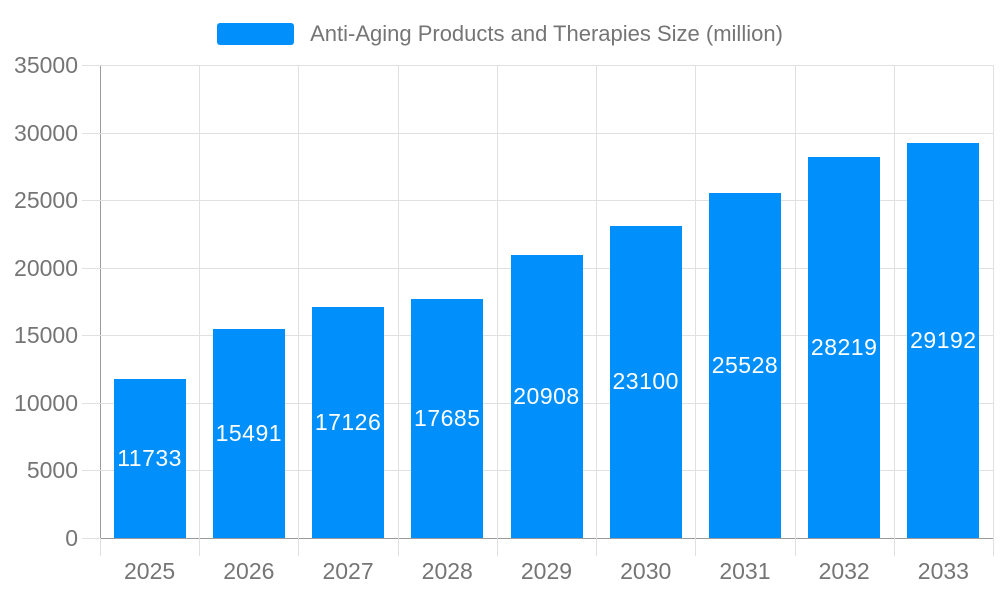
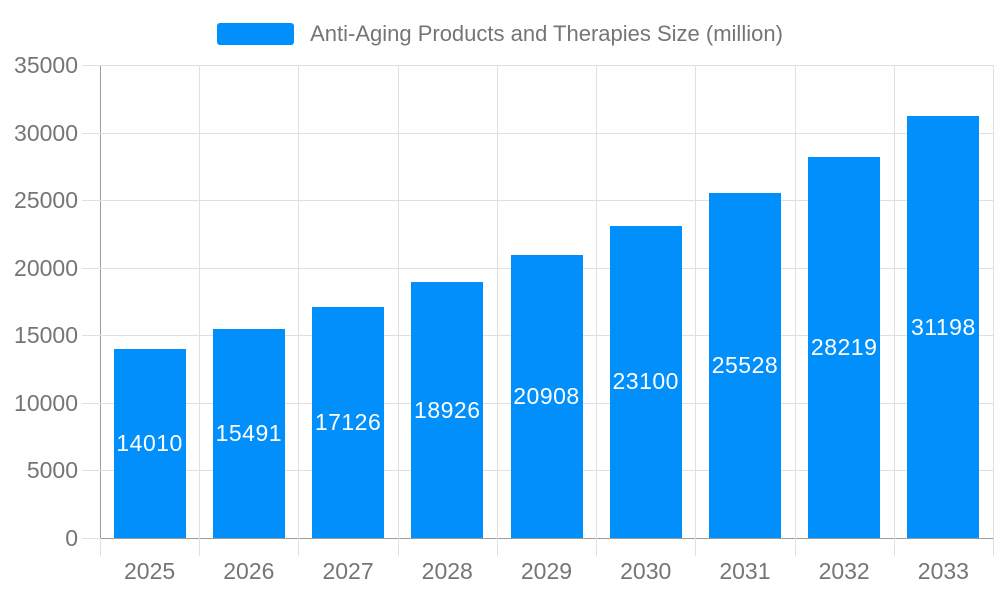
2025: 11733 -> 14010
2028: 17685 -> 18926
2033: 29192 -> 31198
